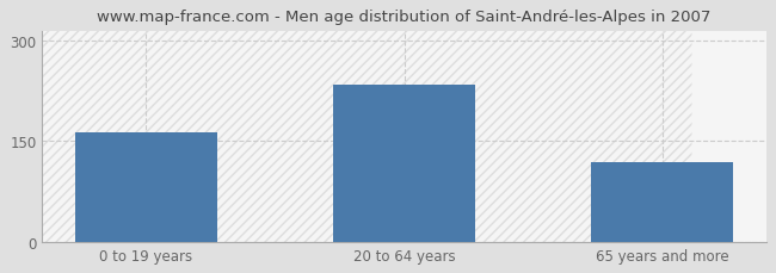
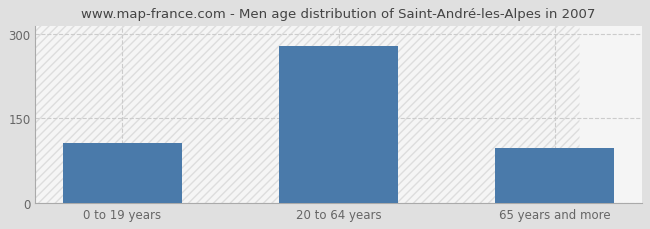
0 to 19 years: 164 -> 107
20 to 64 years: 234 -> 278
65 years and more: 118 -> 98
